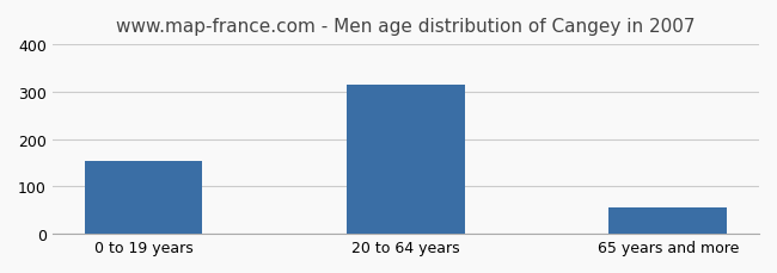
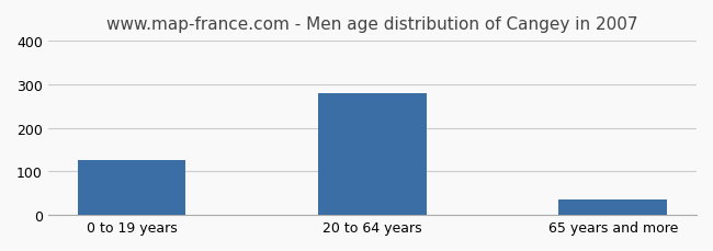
0 to 19 years: 155 -> 125
20 to 64 years: 315 -> 280
65 years and more: 55 -> 35
